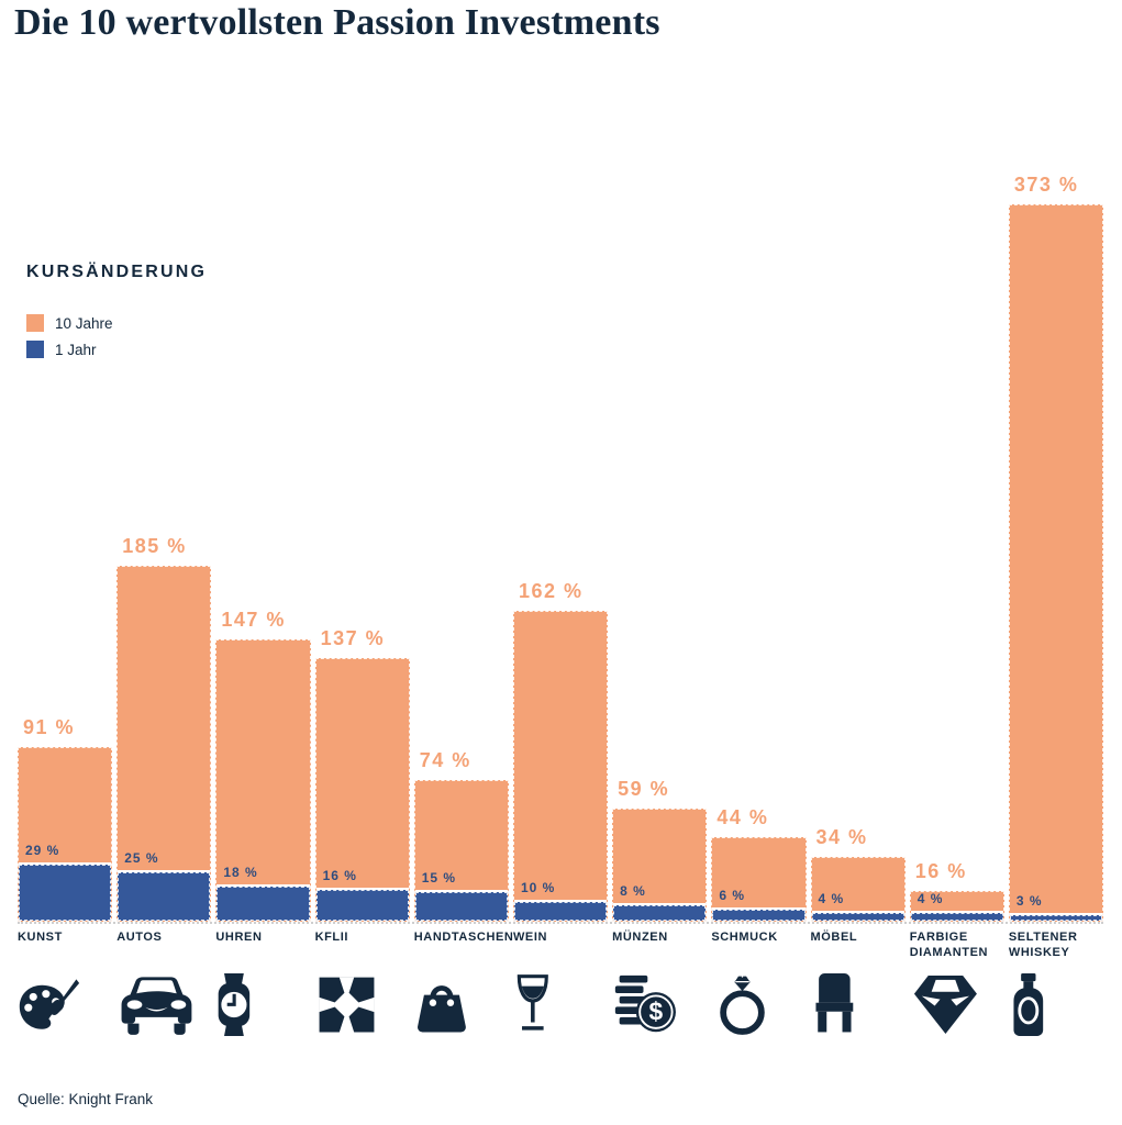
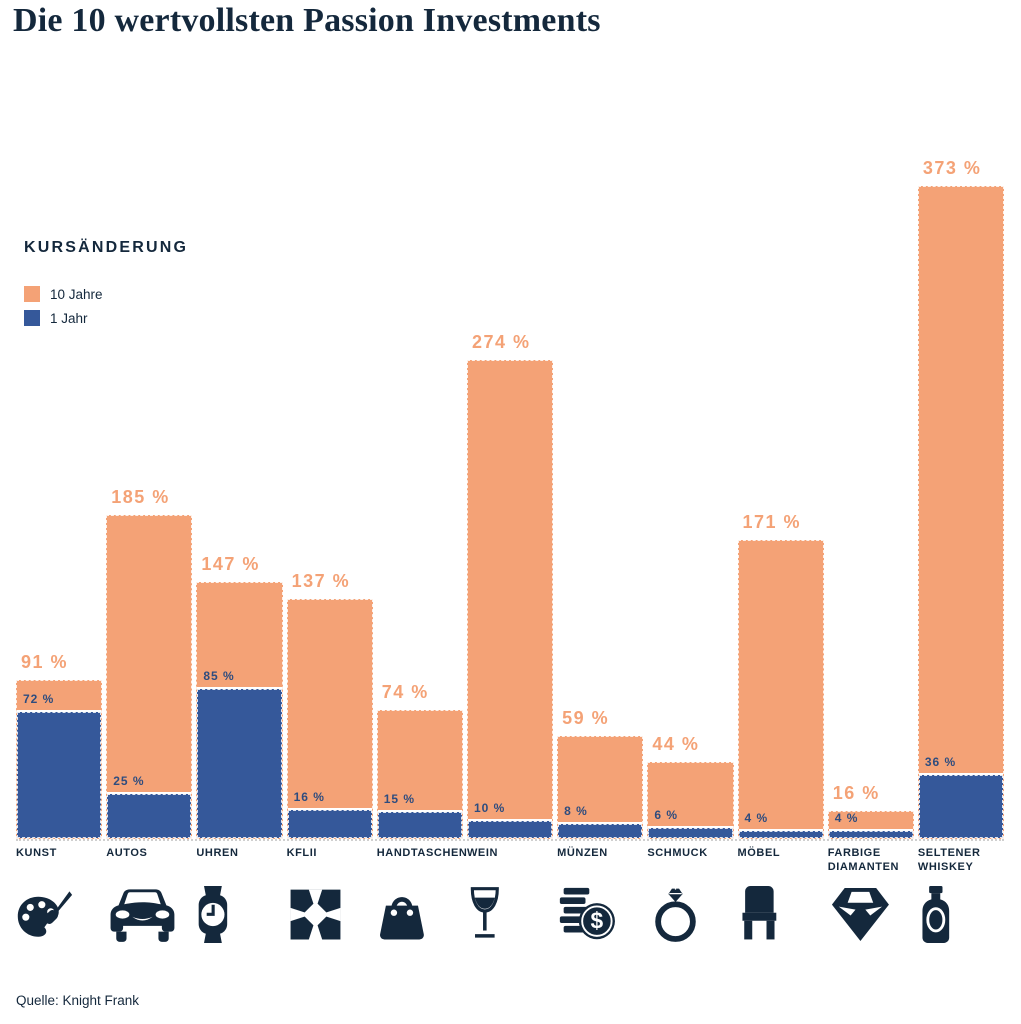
1 Jahr/KUNST: 29 -> 72
1 Jahr/UHREN: 18 -> 85
10 Jahre/WEIN: 162 -> 274
10 Jahre/MÖBEL: 34 -> 171
1 Jahr/SELTENER WHISKEY: 3 -> 36
